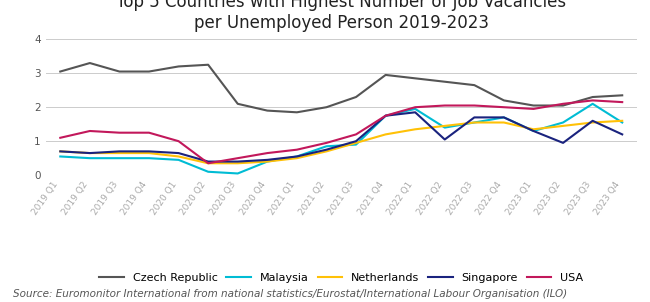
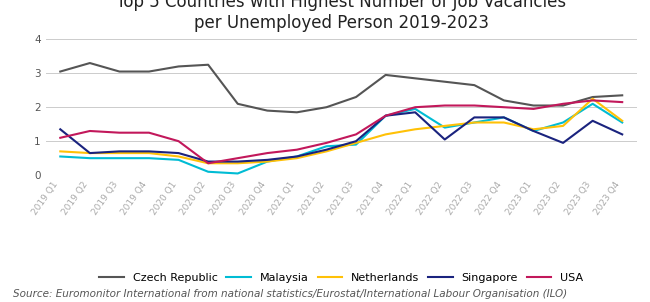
Singapore/2019 Q1: 0.70 -> 1.35
Netherlands/2023 Q3: 1.55 -> 2.25
